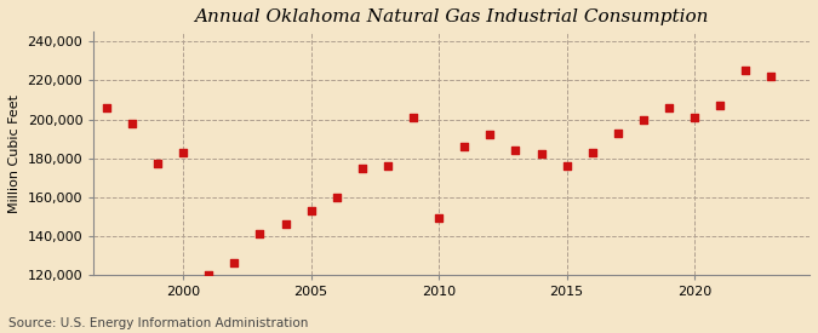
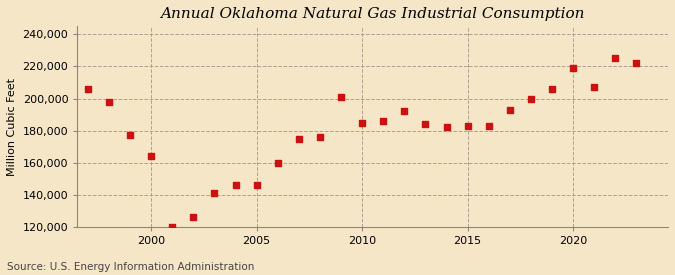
2000: 183,000 -> 164,000
2005: 153,000 -> 146,000
2010: 149,000 -> 185,000
2015: 176,000 -> 183,000
2020: 201,000 -> 219,000
